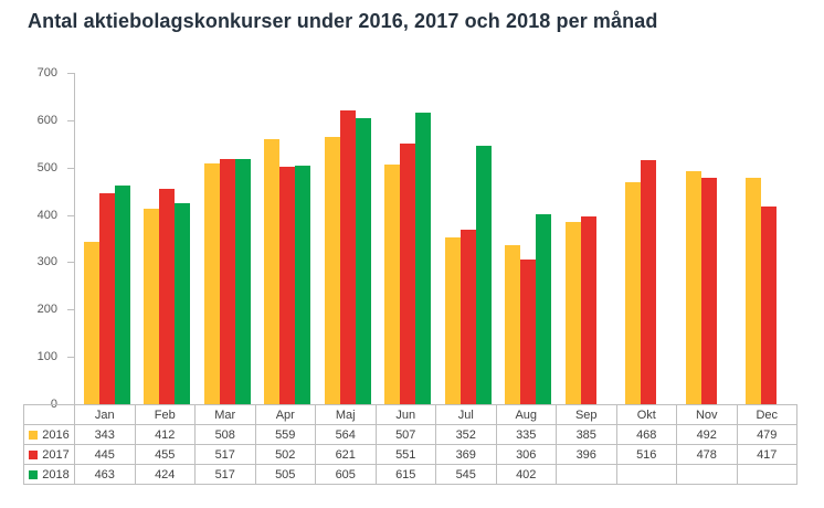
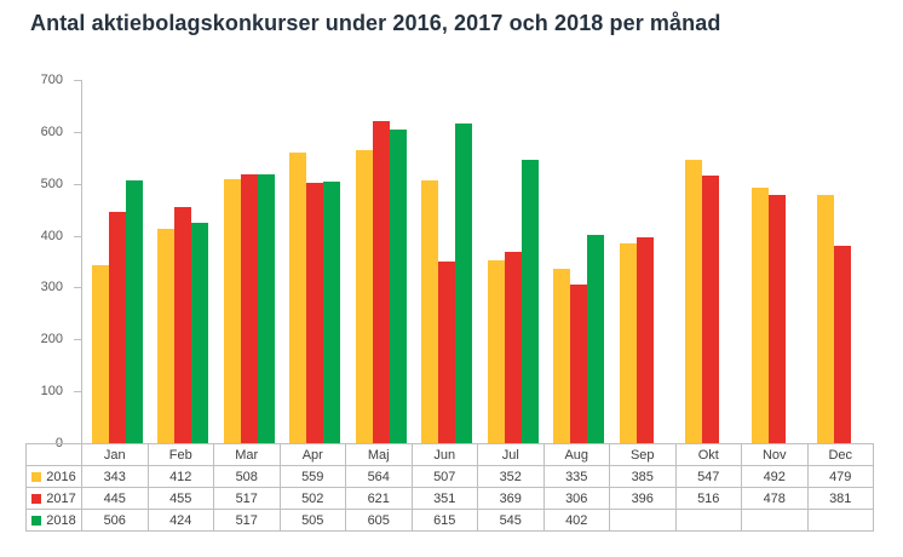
2018/Jan: 463 -> 506
2017/Jun: 551 -> 351
2016/Okt: 468 -> 547
2017/Dec: 417 -> 381
